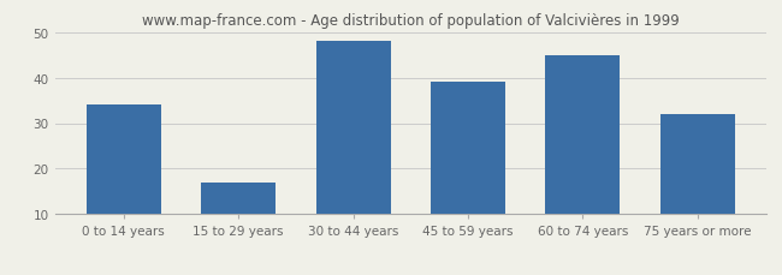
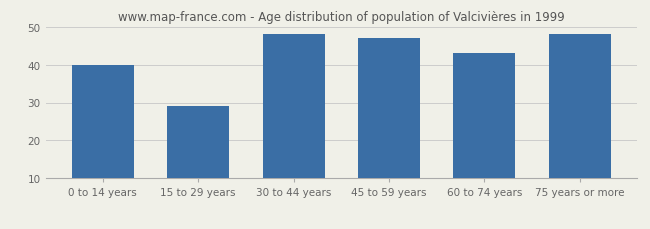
0 to 14 years: 34 -> 40
15 to 29 years: 17 -> 29
45 to 59 years: 39 -> 47
60 to 74 years: 45 -> 43
75 years or more: 32 -> 48
